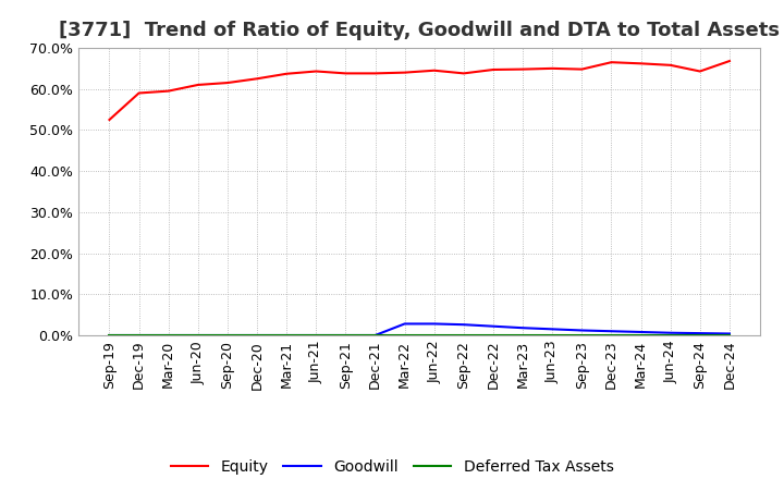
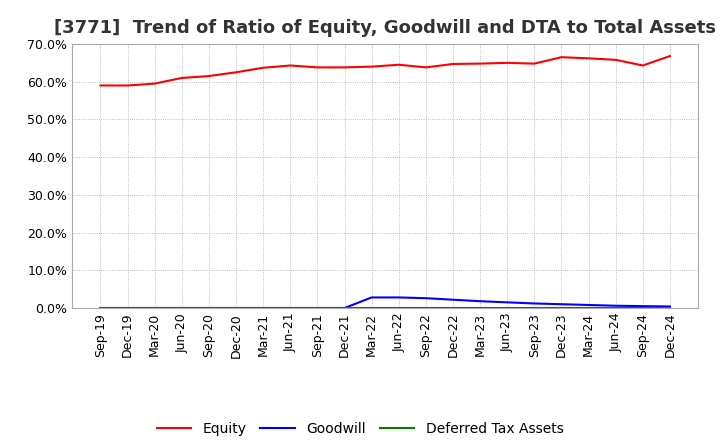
Equity/Sep-19: 52.5% -> 59.0%
